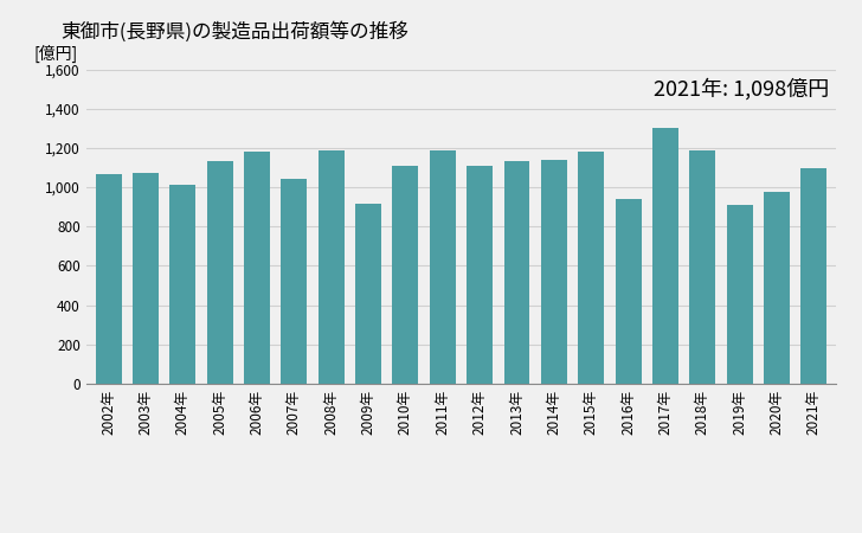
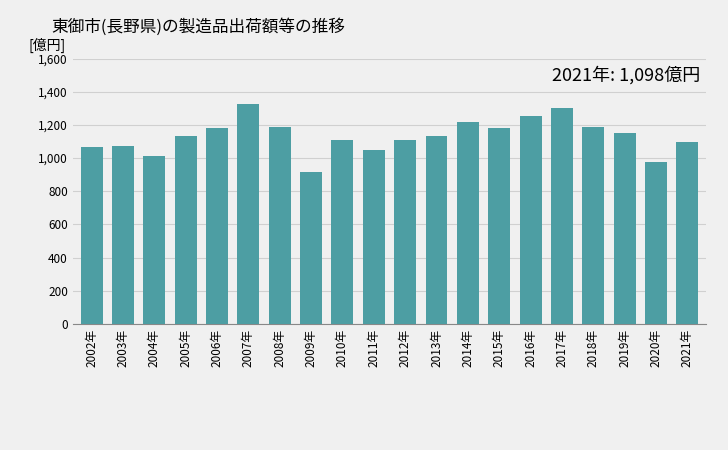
2007年: 1,040 -> 1,320
2011年: 1,190 -> 1,050
2014年: 1,140 -> 1,220
2016年: 940 -> 1,250
2019年: 910 -> 1,150
